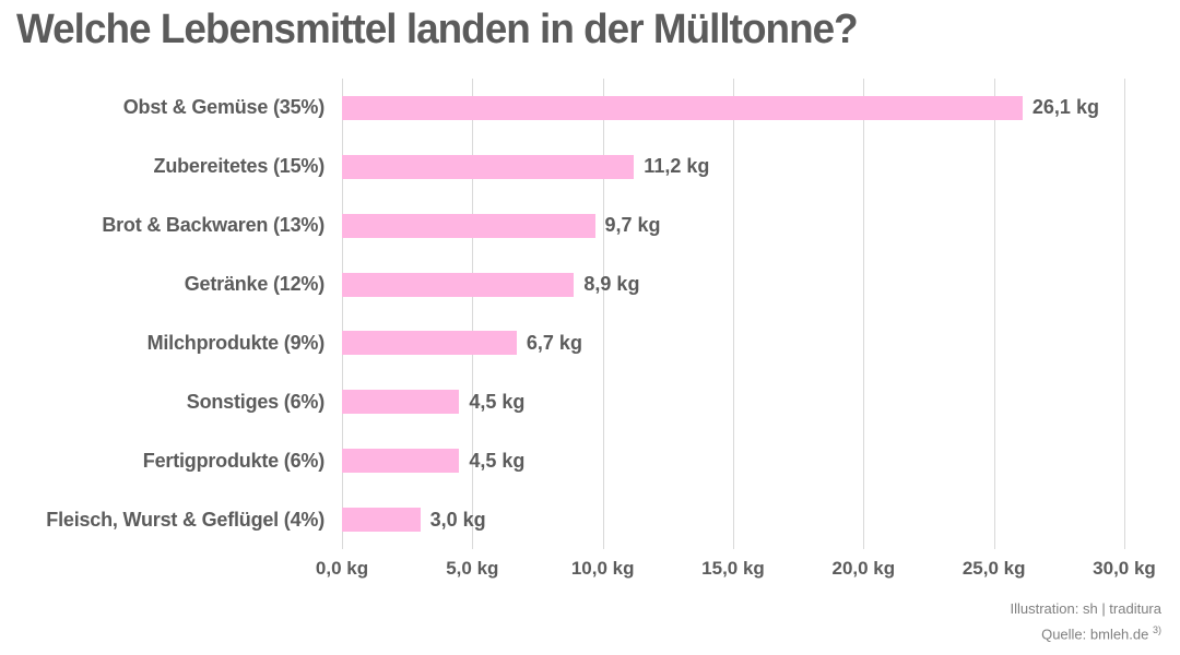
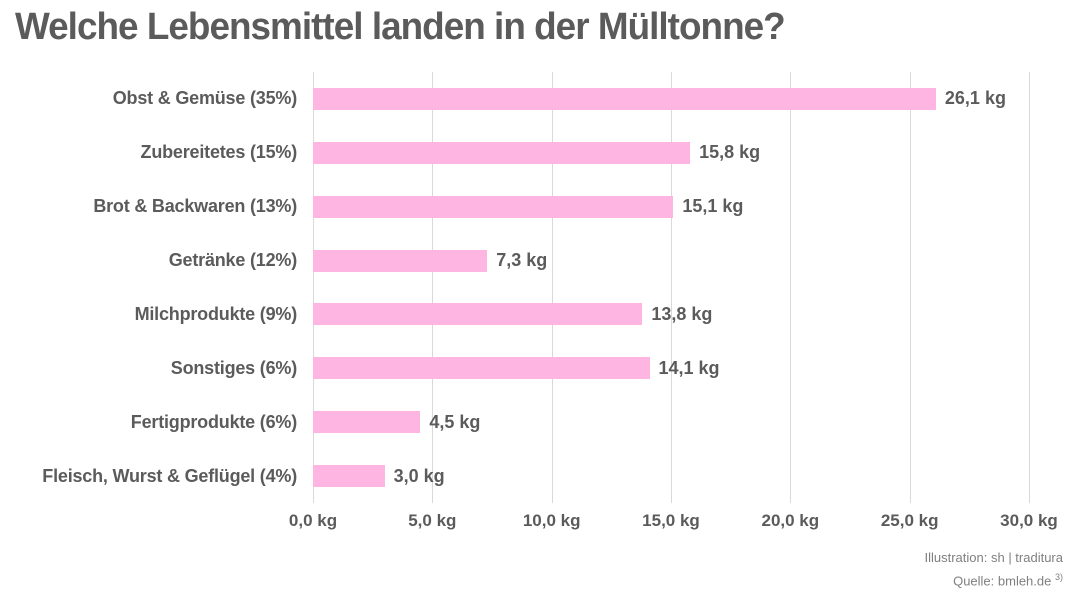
Zubereitetes (15%): 11,2 -> 15,8
Brot & Backwaren (13%): 9,7 -> 15,1
Getränke (12%): 8,9 -> 7,3
Milchprodukte (9%): 6,7 -> 13,8
Sonstiges (6%): 4,5 -> 14,1
